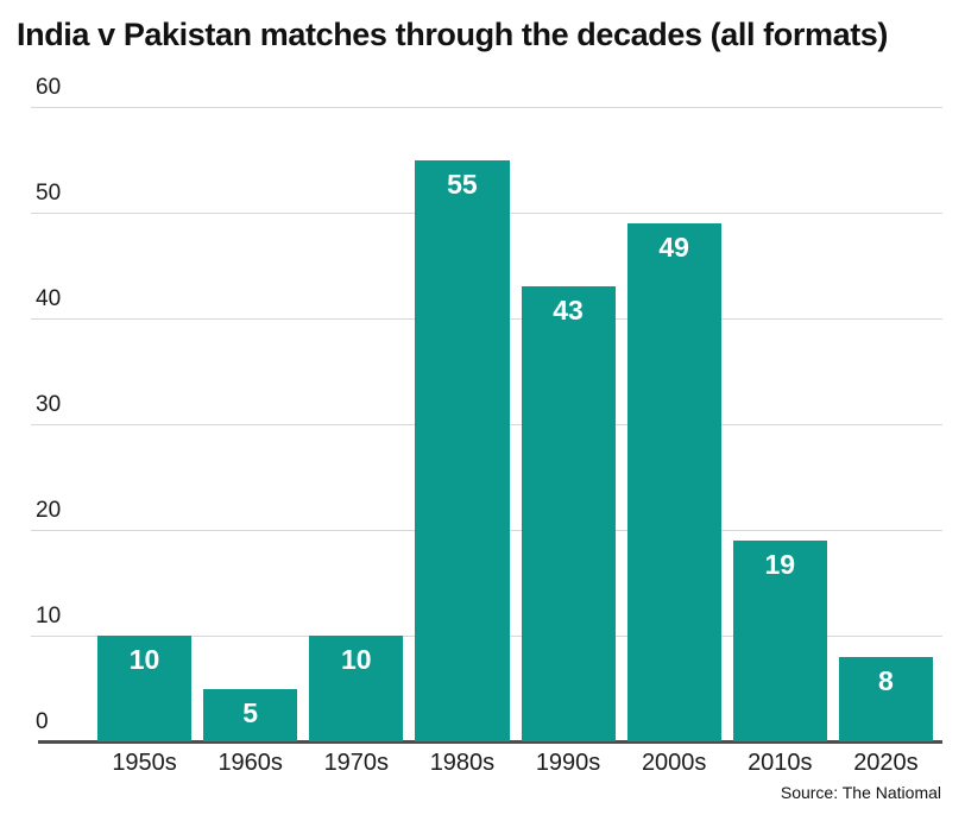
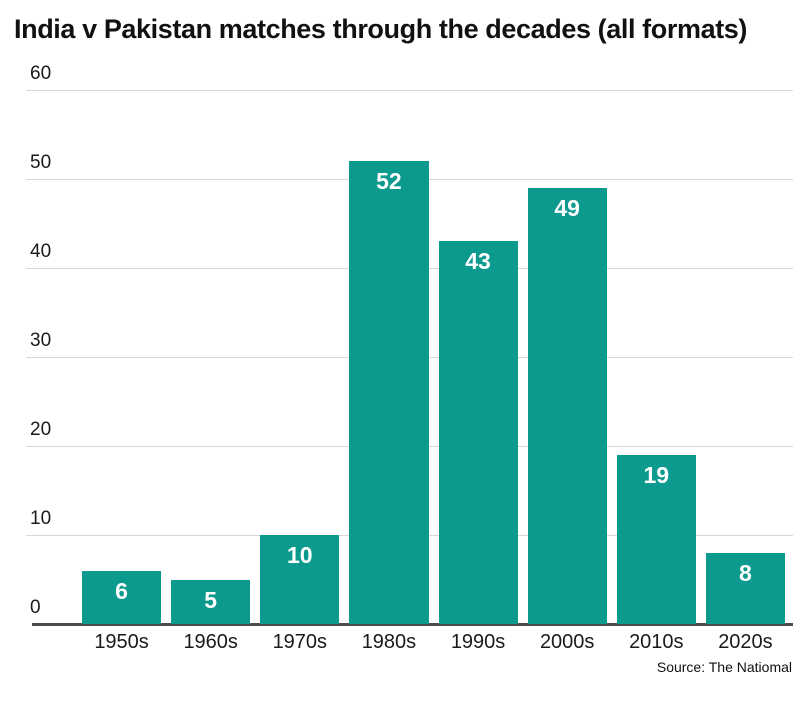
1950s: 10 -> 6
1980s: 55 -> 52
